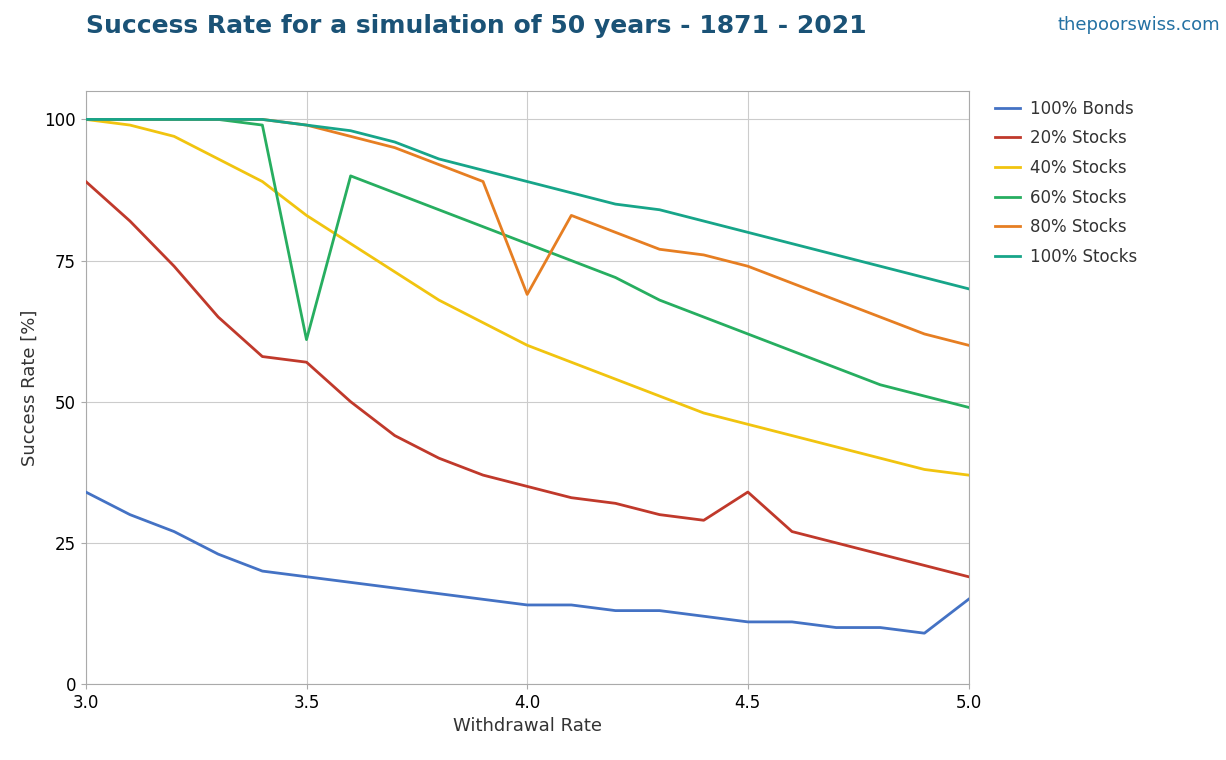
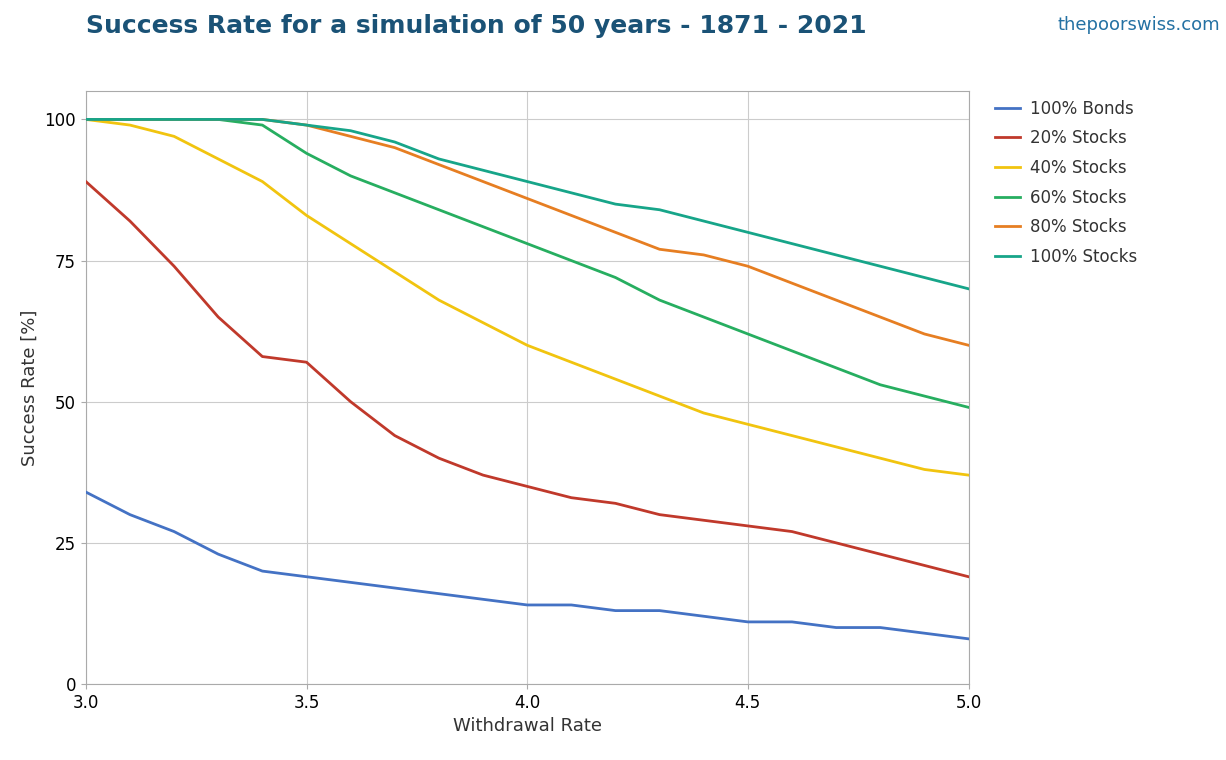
60% Stocks/3.5: 61 -> 94
80% Stocks/4.0: 69 -> 86
20% Stocks/4.5: 34 -> 28
100% Bonds/5.0: 15 -> 8
